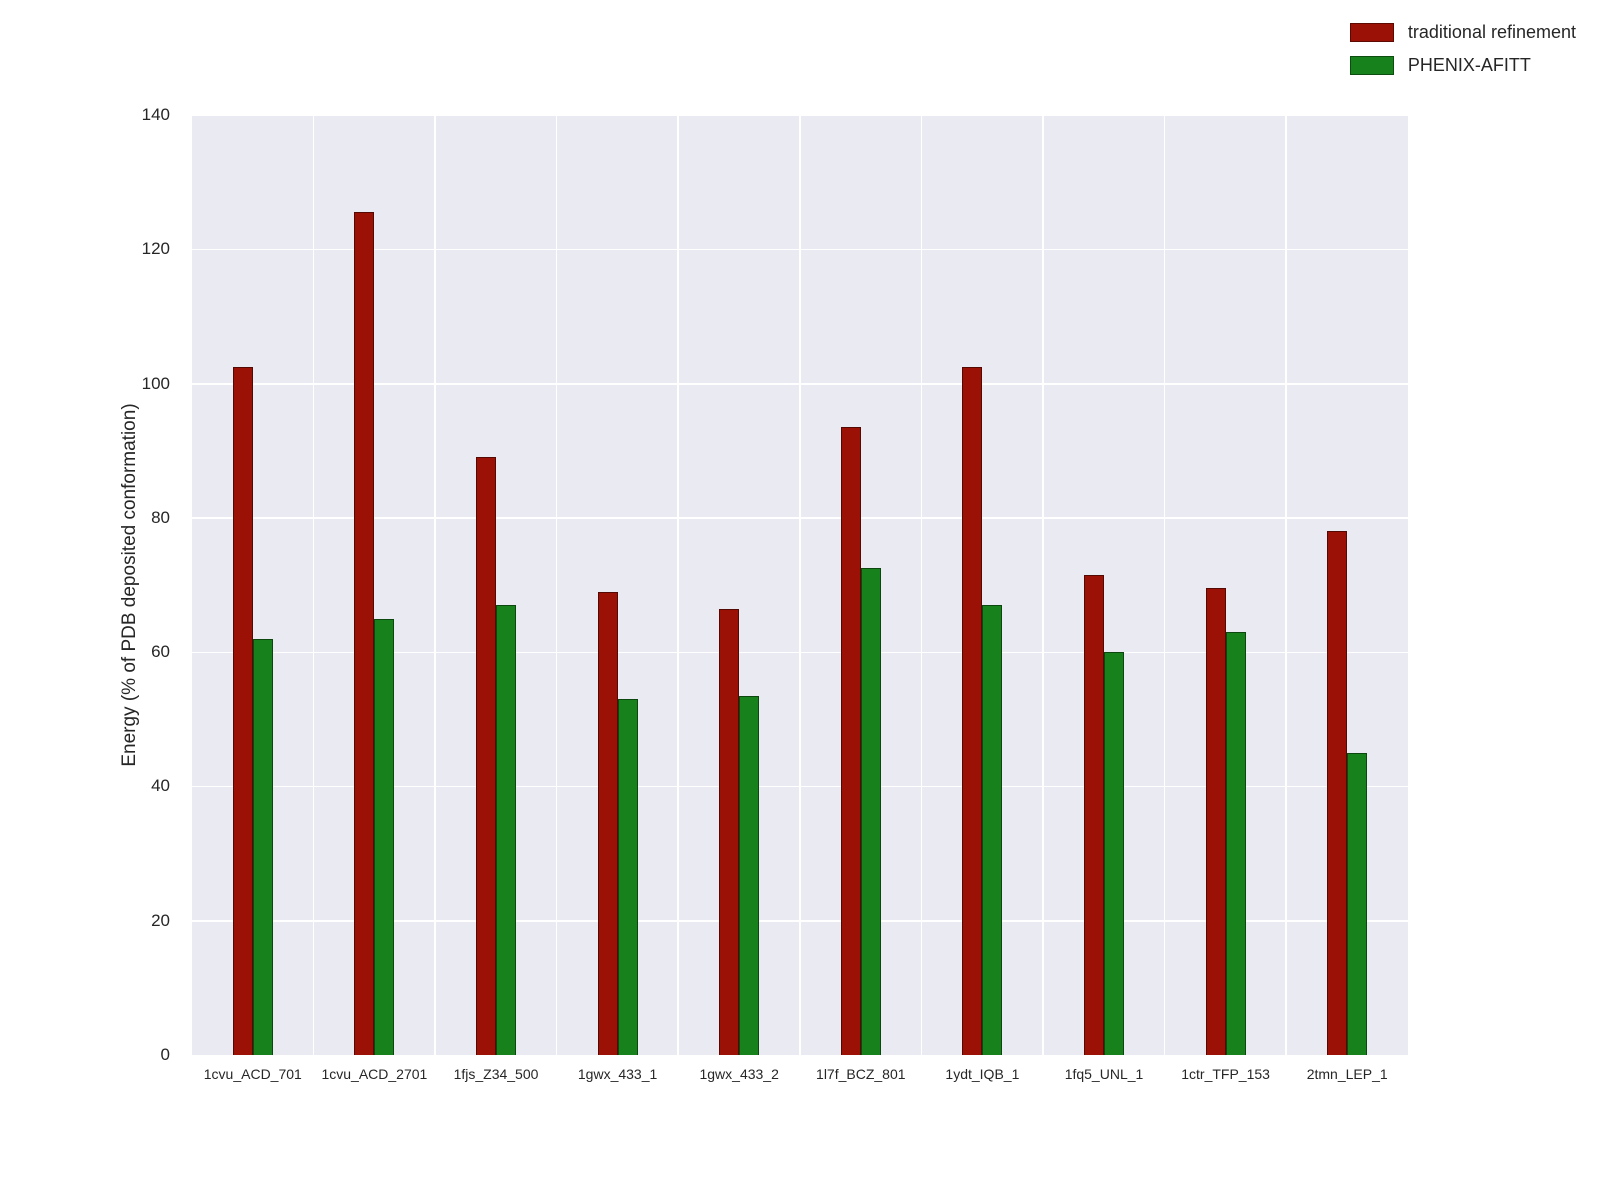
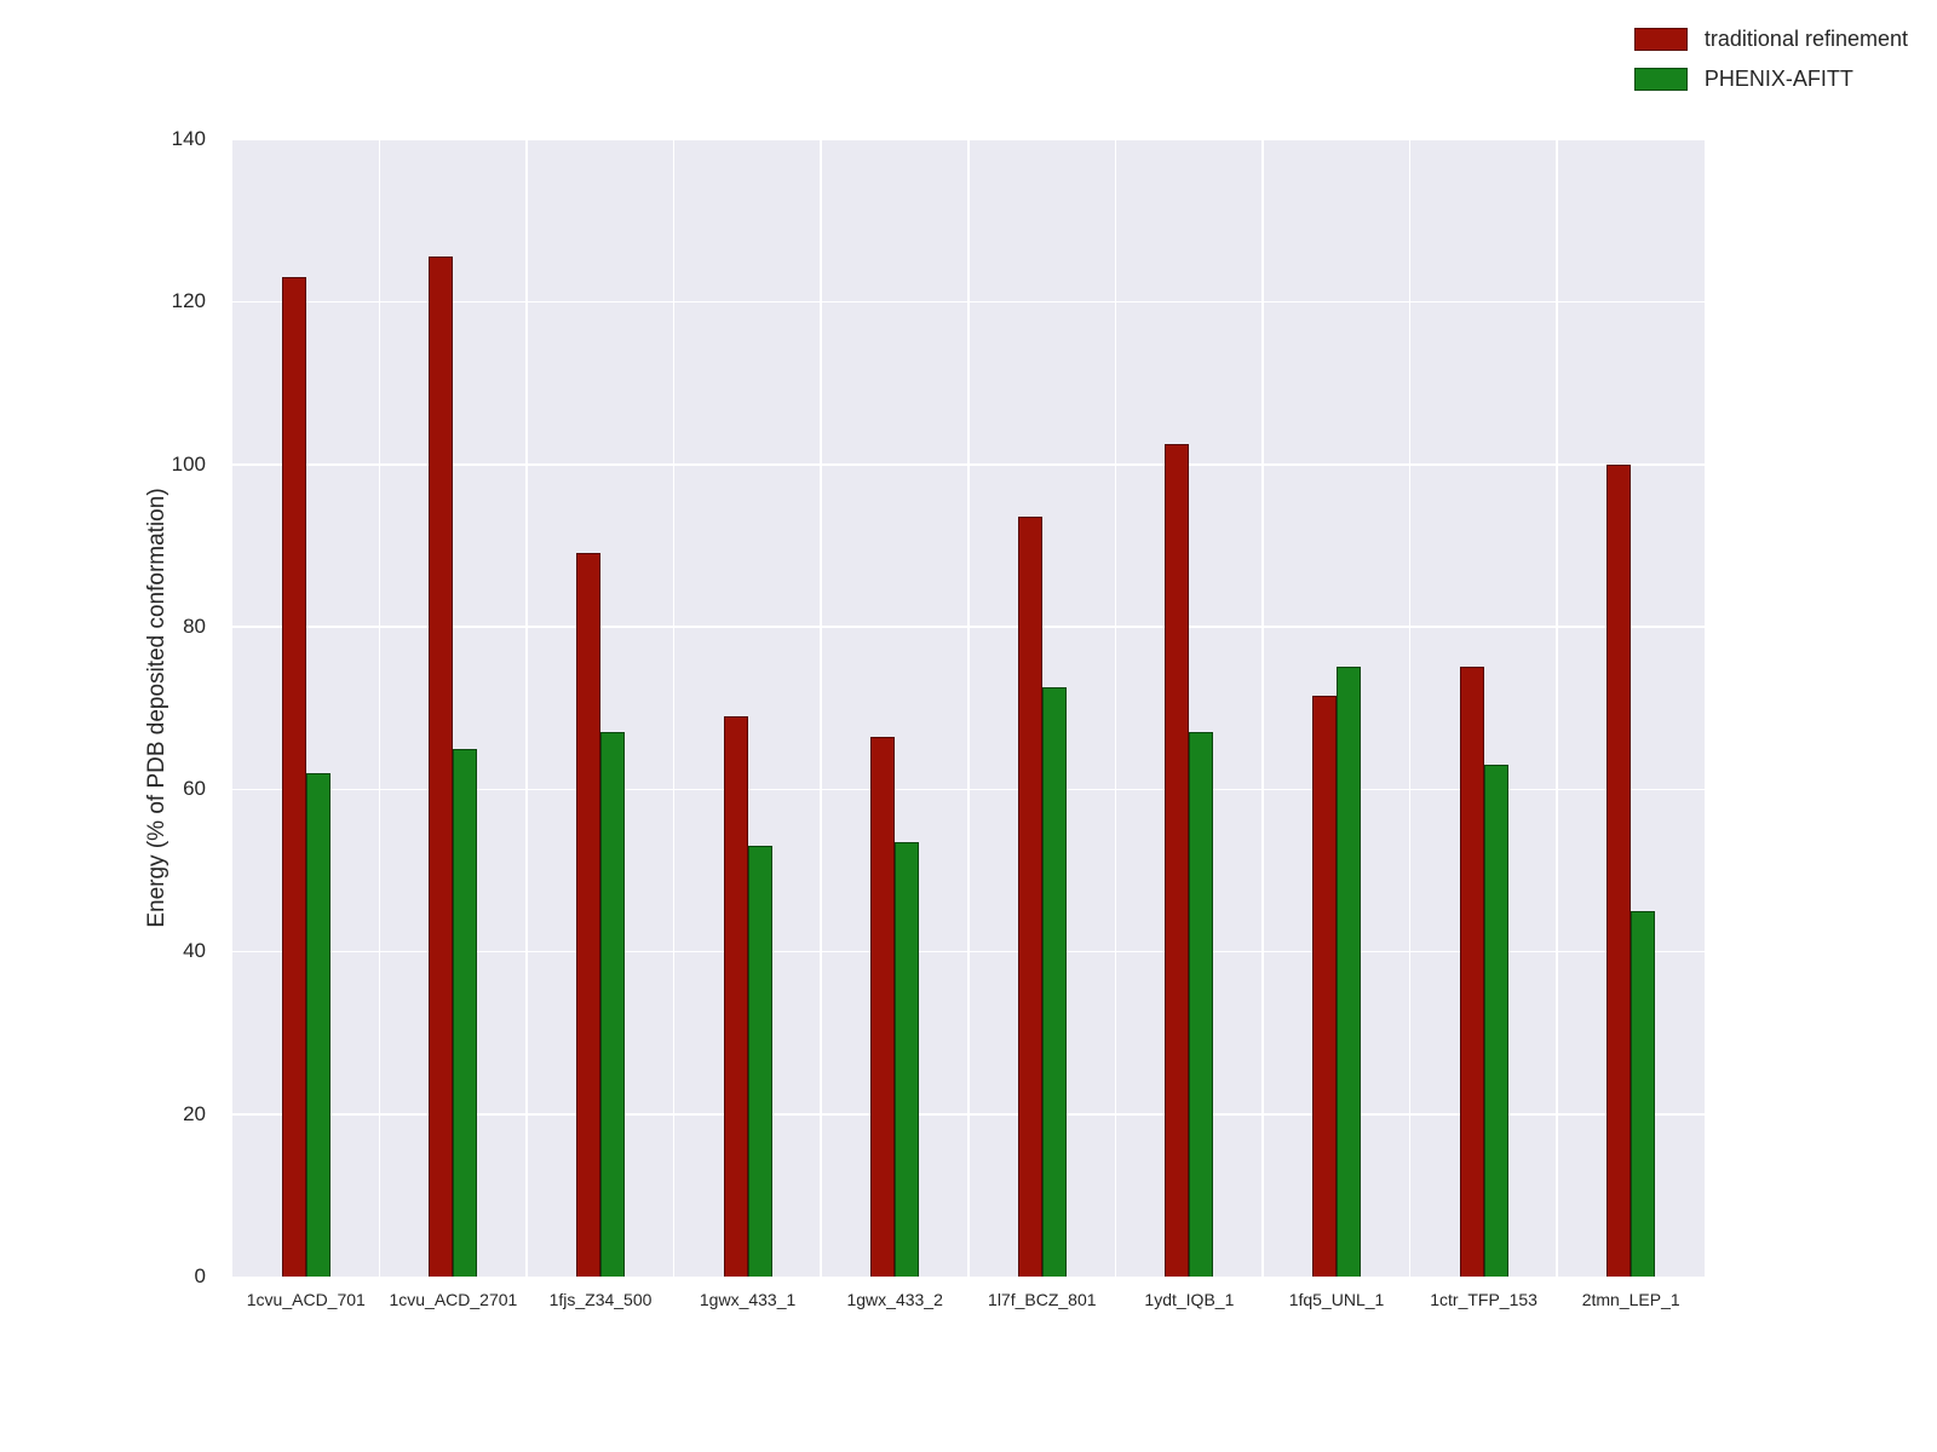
traditional refinement/1cvu_ACD_701: 102 -> 123
PHENIX-AFITT/1fq5_UNL_1: 60 -> 75
traditional refinement/1ctr_TFP_153: 70 -> 75
traditional refinement/2tmn_LEP_1: 78 -> 100
